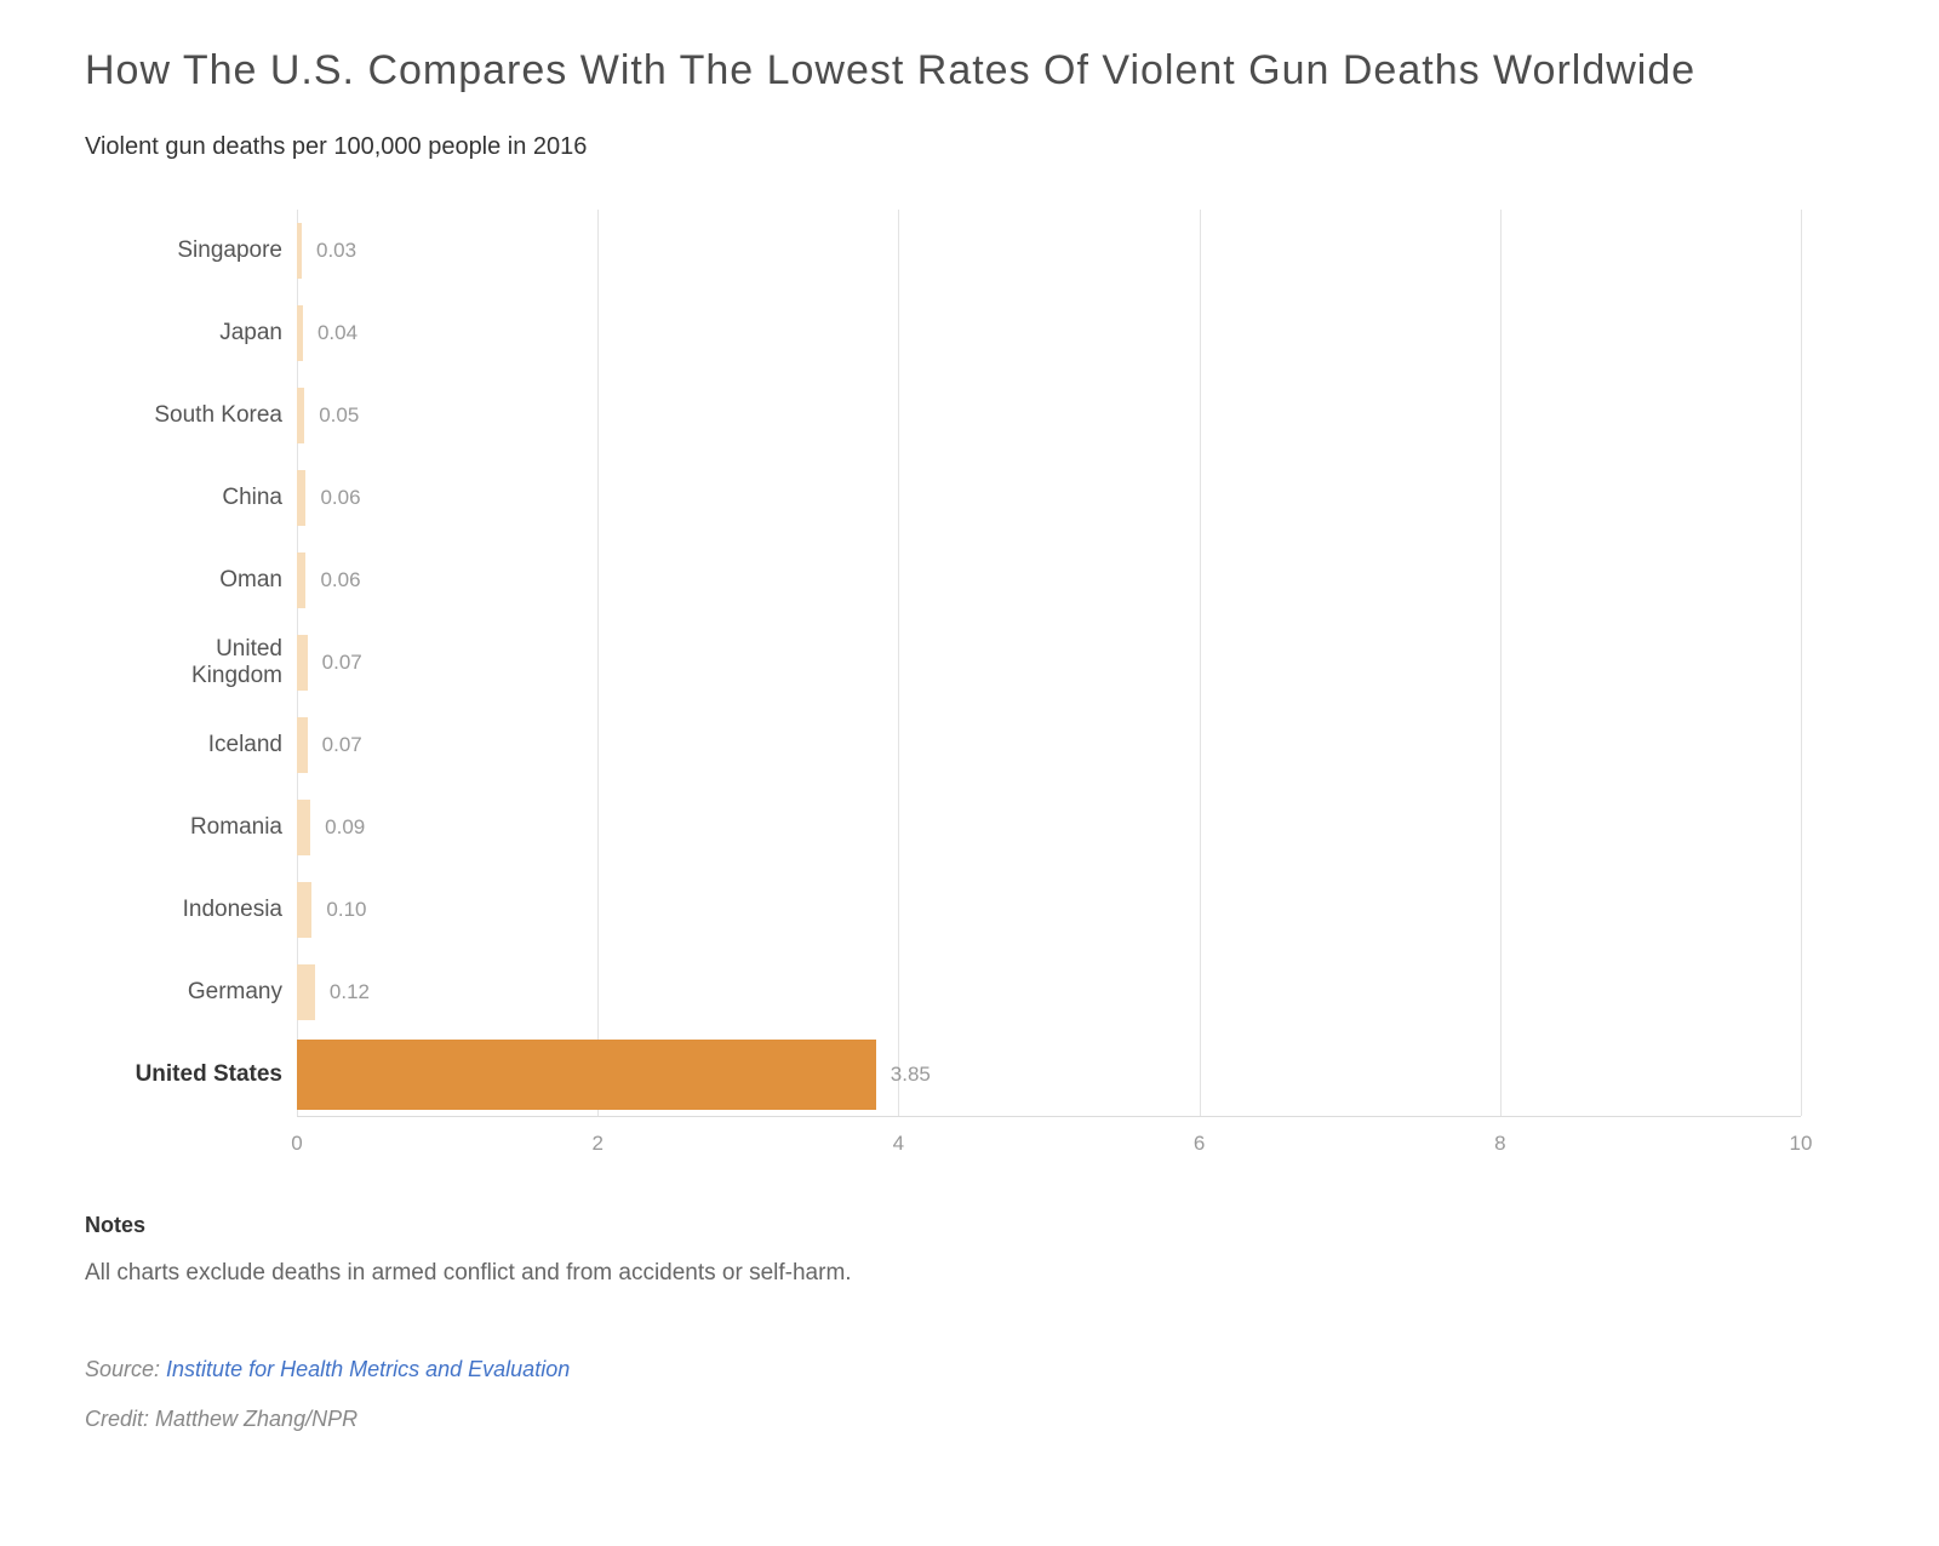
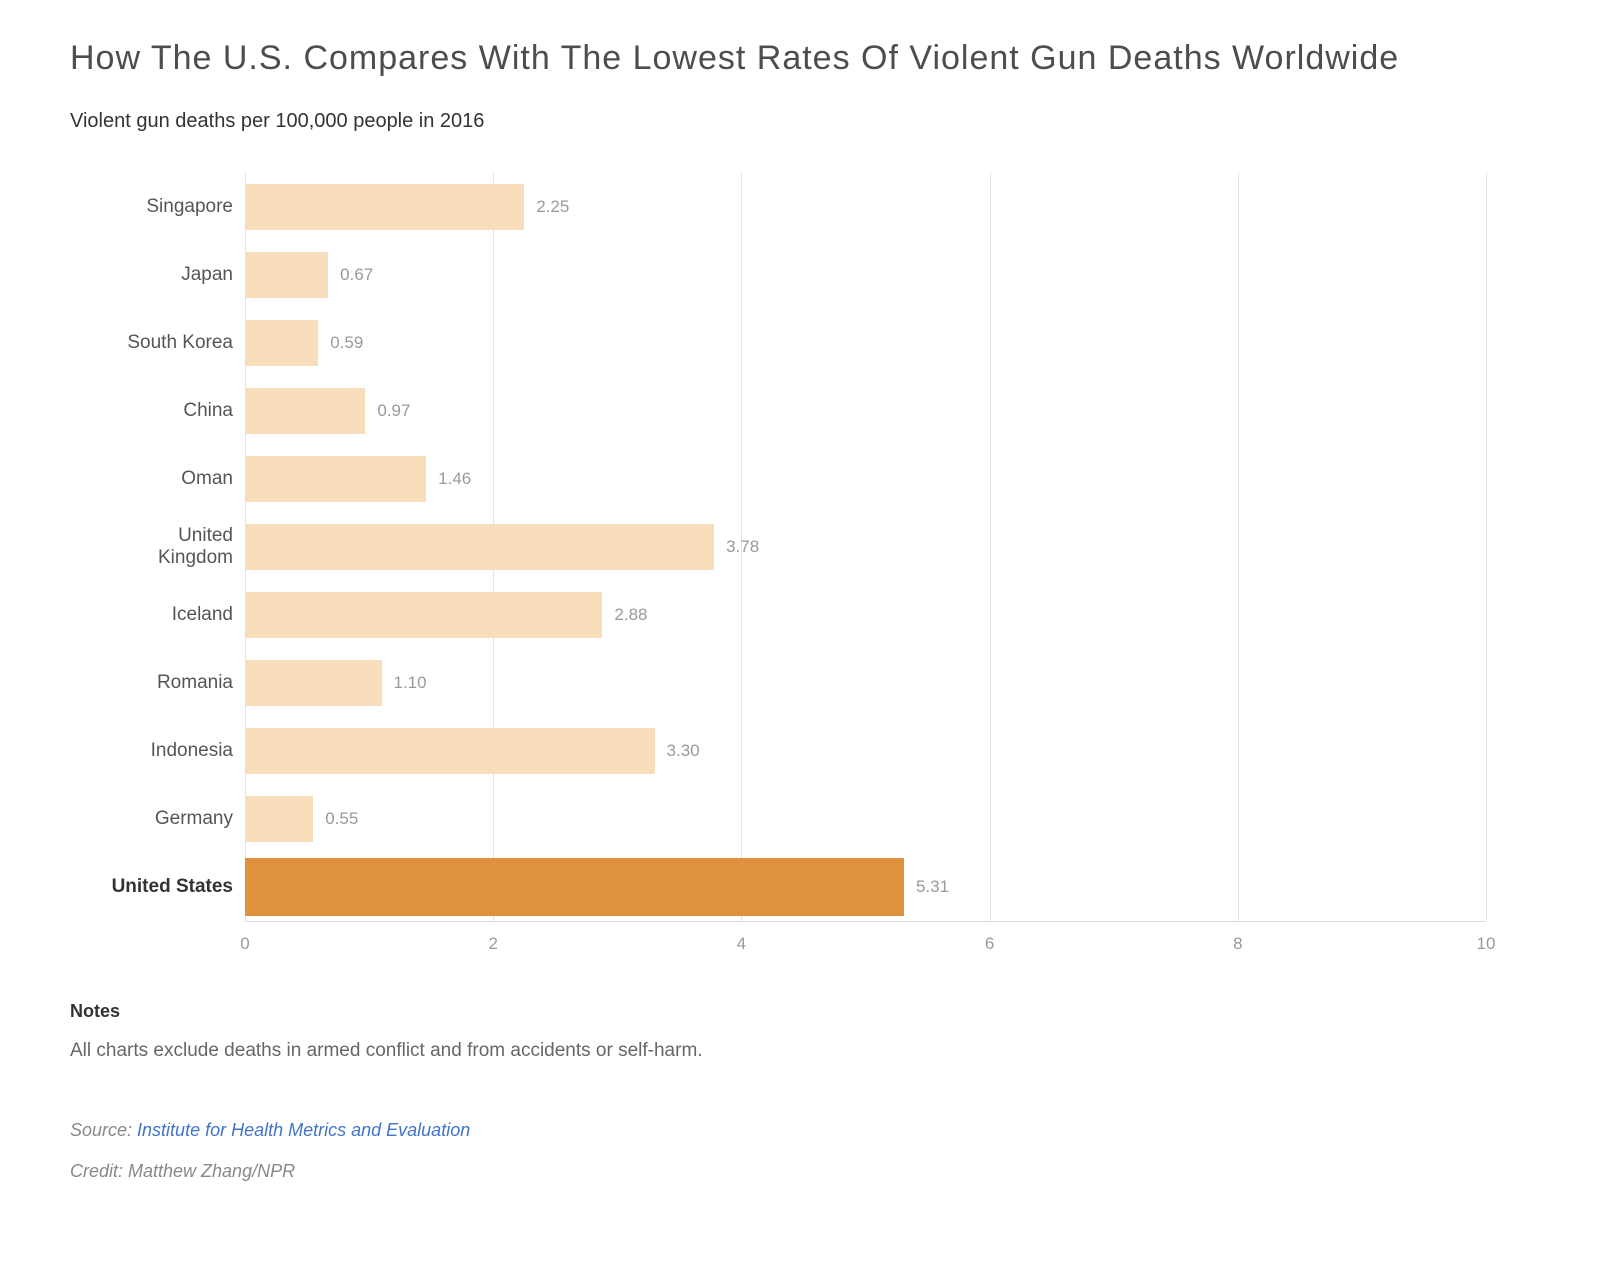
Singapore: 0.03 -> 2.25
Japan: 0.04 -> 0.67
South Korea: 0.05 -> 0.59
China: 0.06 -> 0.97
Oman: 0.06 -> 1.46
United Kingdom: 0.07 -> 3.78
Iceland: 0.07 -> 2.88
Romania: 0.09 -> 1.10
Indonesia: 0.10 -> 3.30
Germany: 0.12 -> 0.55
United States: 3.85 -> 5.31
